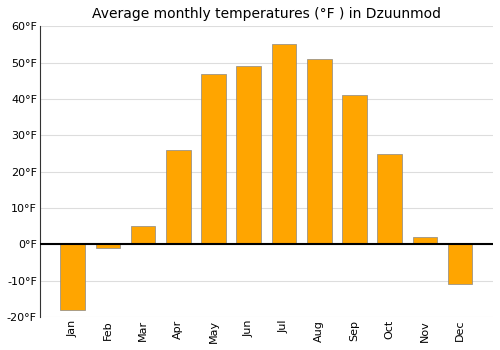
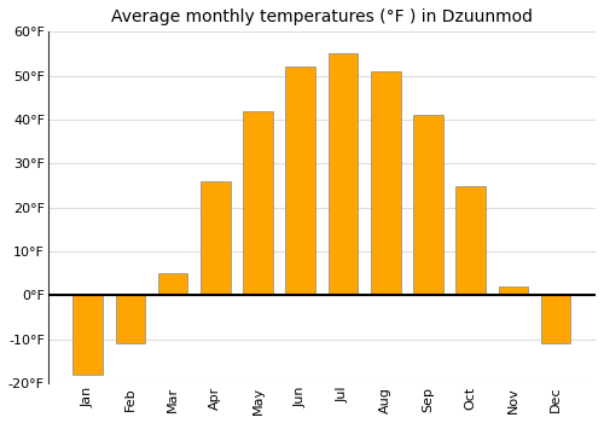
Feb: -1°F -> -11°F
May: 47°F -> 42°F
Jun: 49°F -> 52°F
